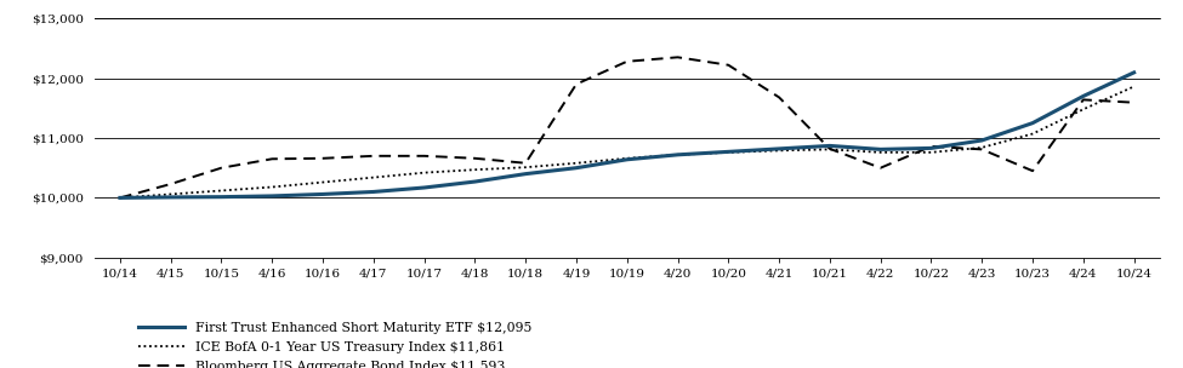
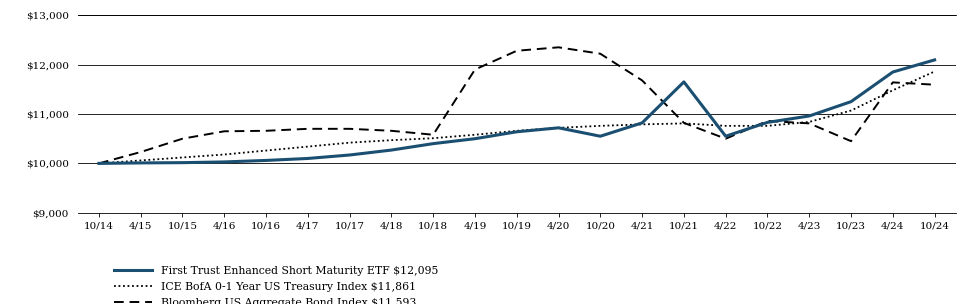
First Trust Enhanced Short Maturity ETF $12,095/10/20: $10,770 -> $10,550
First Trust Enhanced Short Maturity ETF $12,095/10/21: $10,870 -> $11,650
First Trust Enhanced Short Maturity ETF $12,095/4/22: $10,810 -> $10,550
First Trust Enhanced Short Maturity ETF $12,095/4/24: $11,700 -> $11,850
